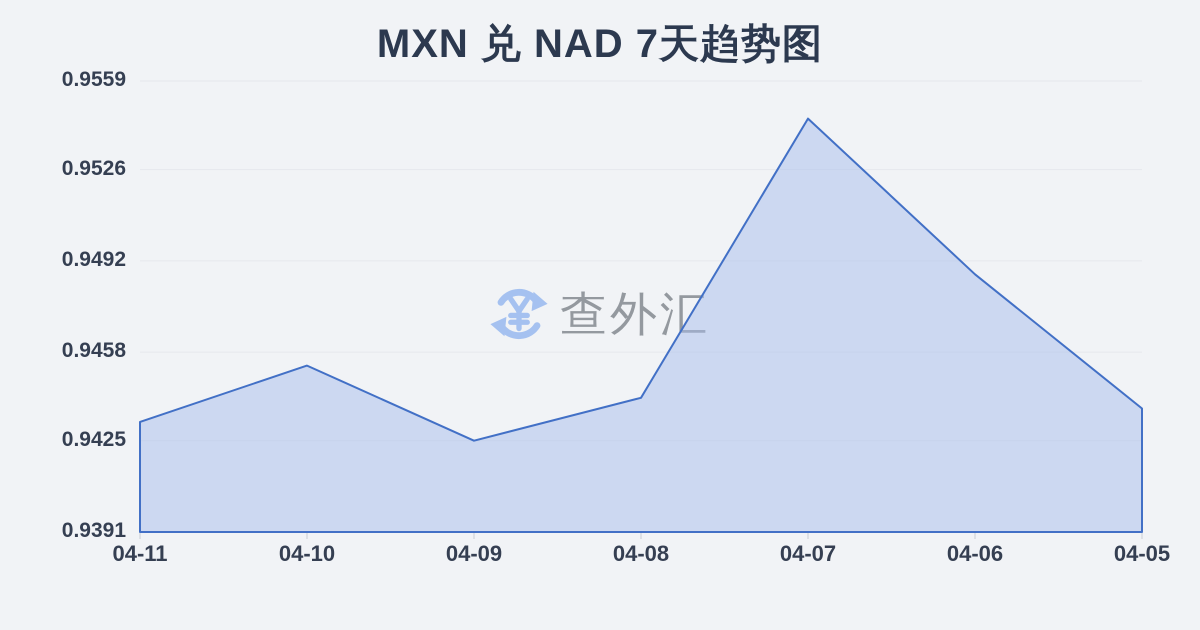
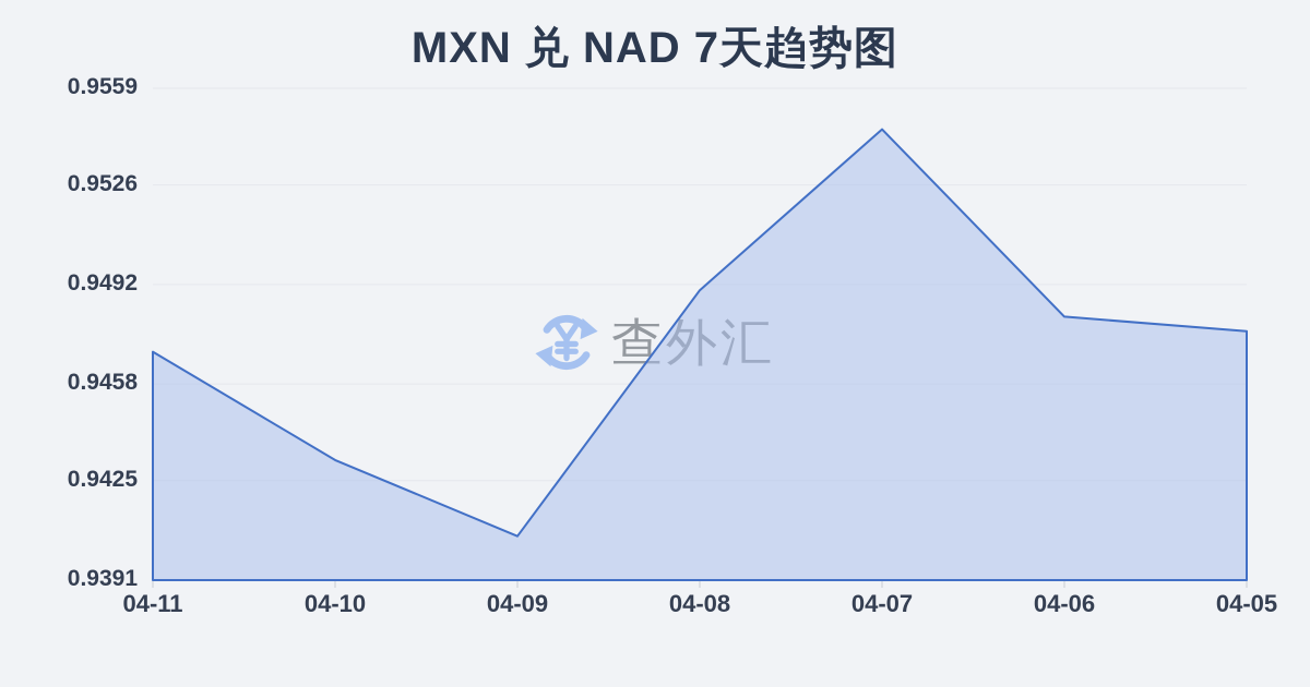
04-11: 0.9432 -> 0.9469
04-10: 0.9453 -> 0.9432
04-09: 0.9425 -> 0.9406
04-08: 0.9441 -> 0.9490
04-06: 0.9487 -> 0.9481
04-05: 0.9437 -> 0.9476
